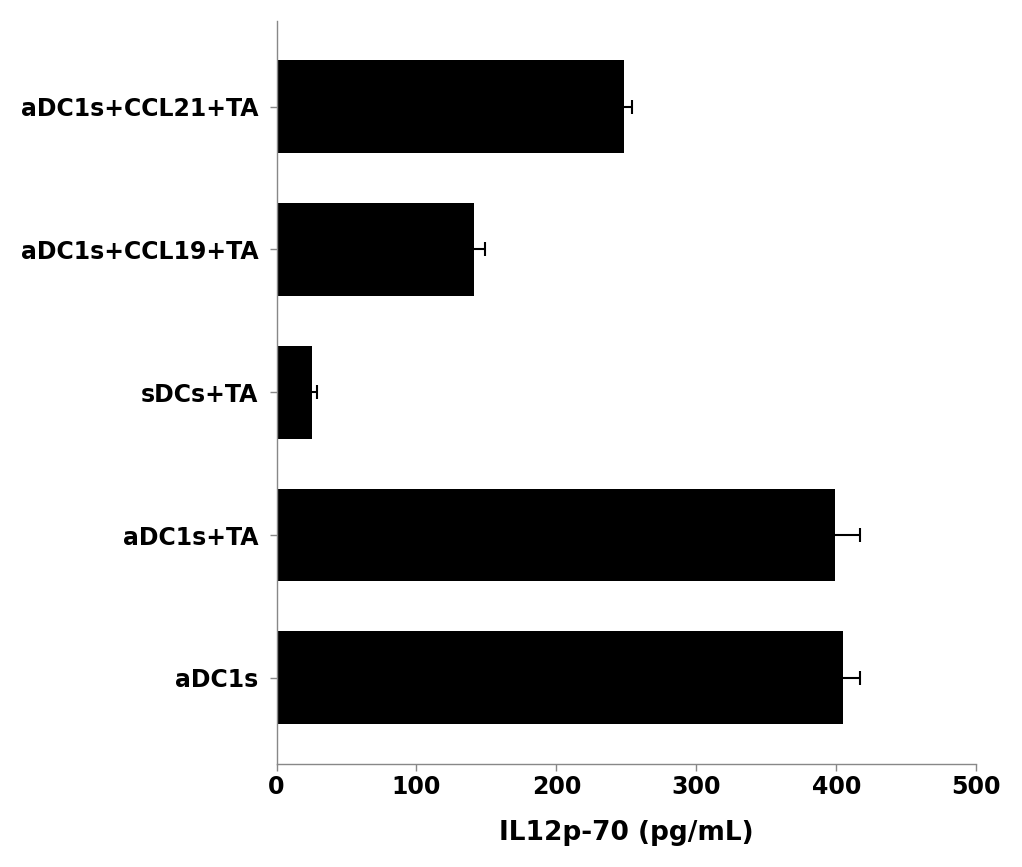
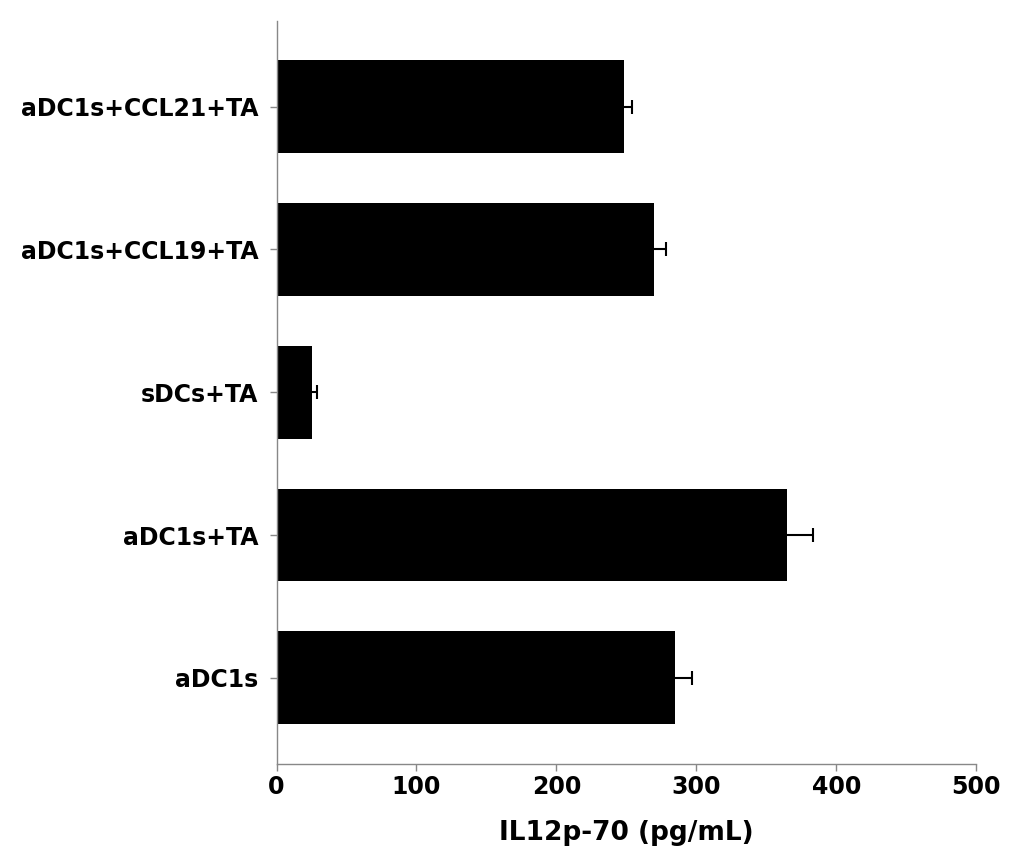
aDC1s+CCL19+TA: 141 -> 270
aDC1s+TA: 399 -> 365
aDC1s: 405 -> 285
